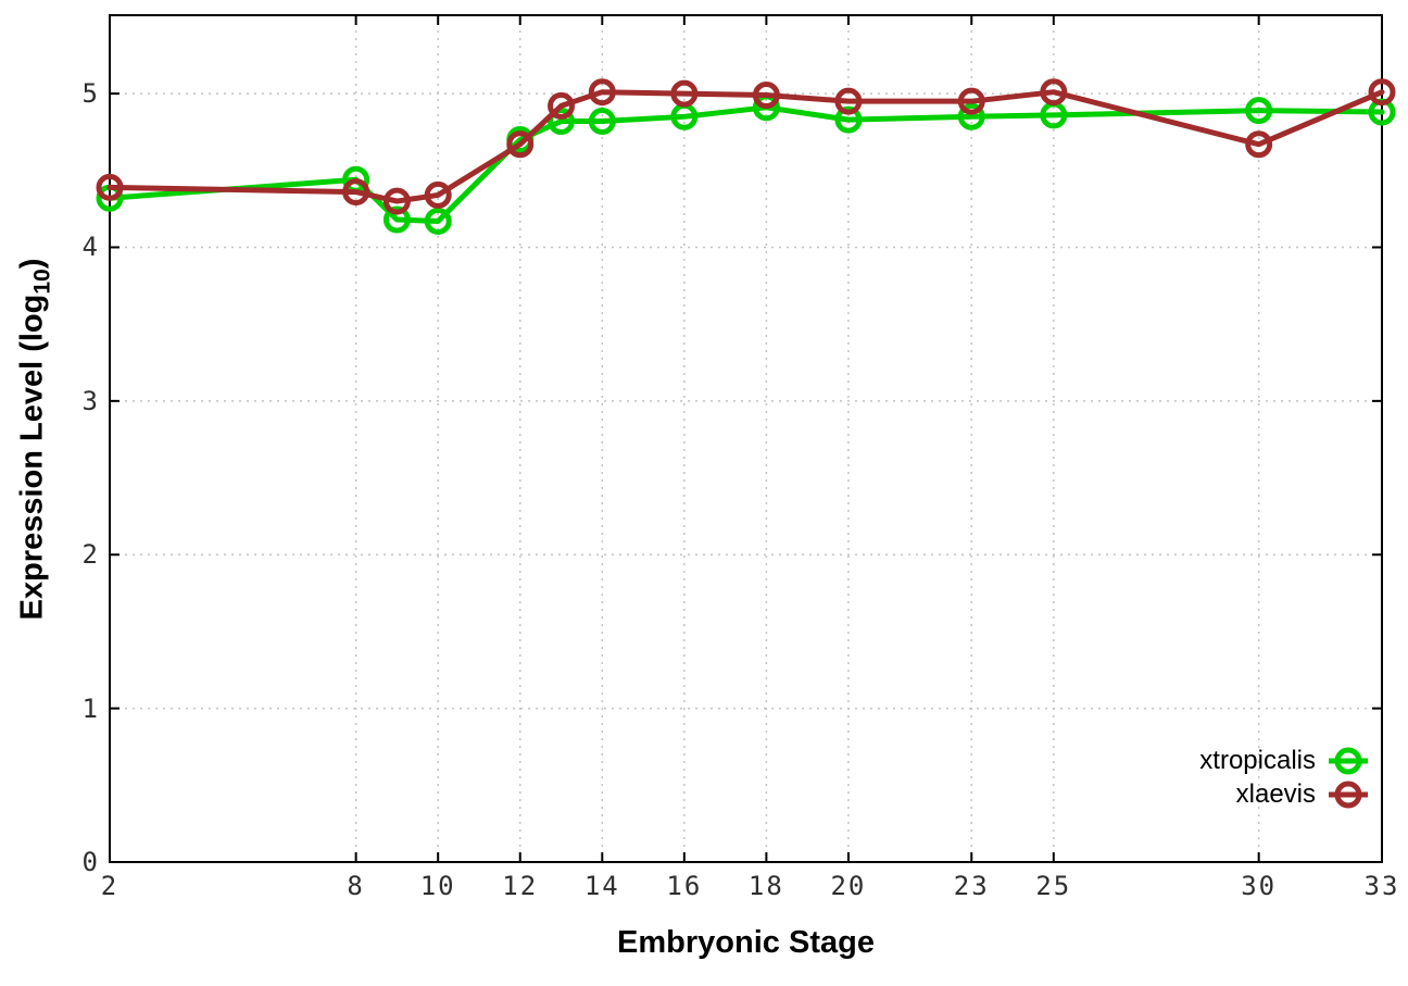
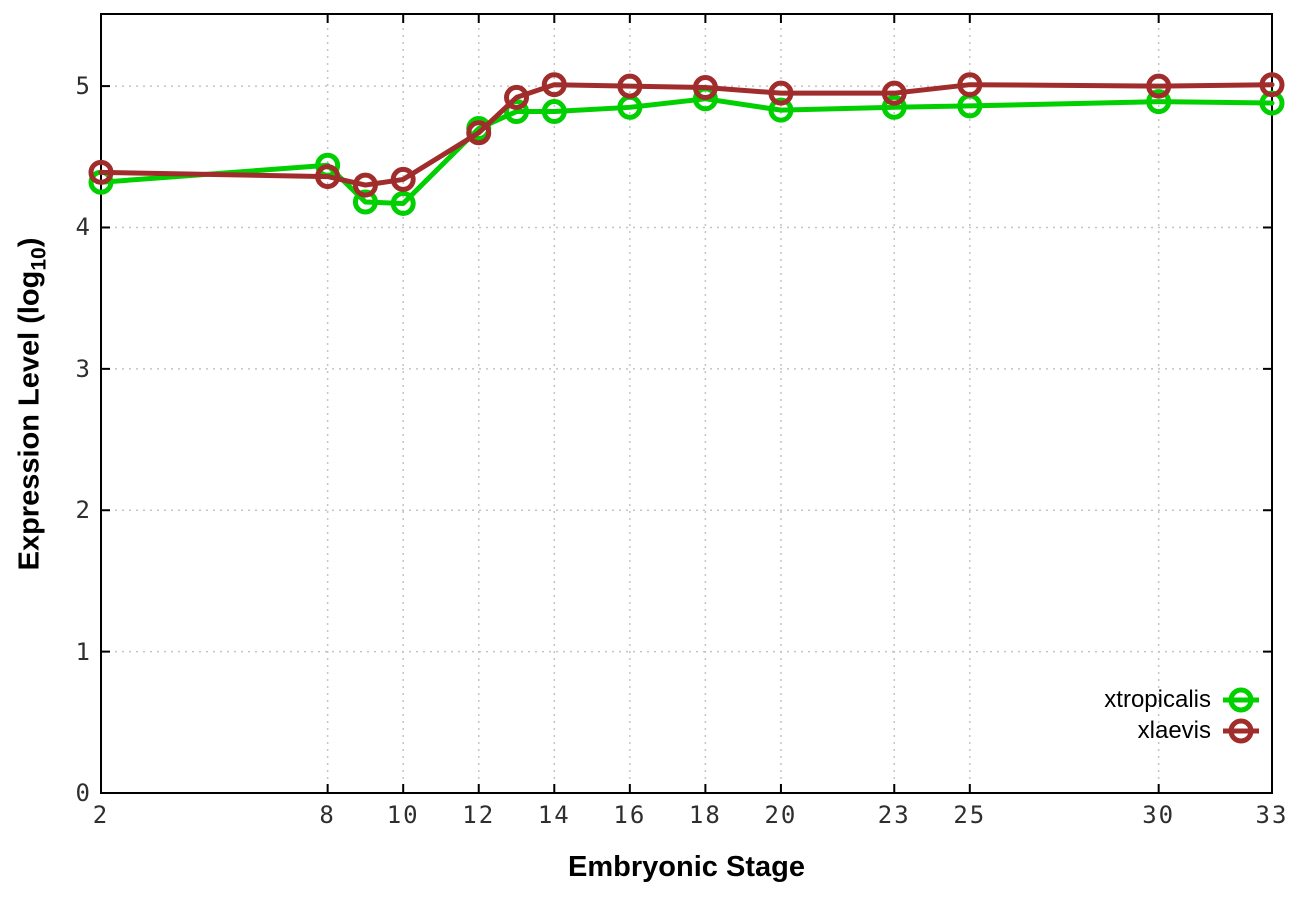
xlaevis/30: 4.67 -> 5.00
